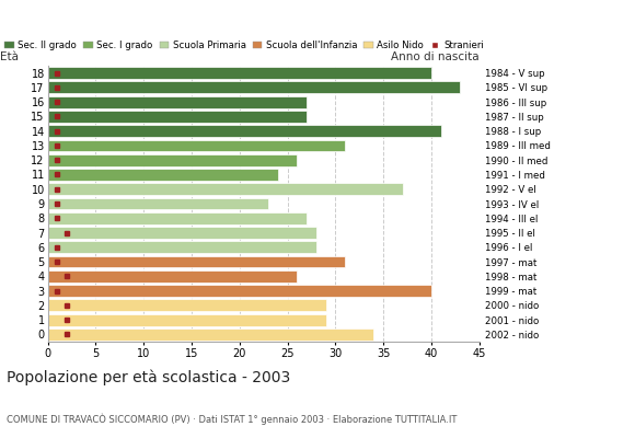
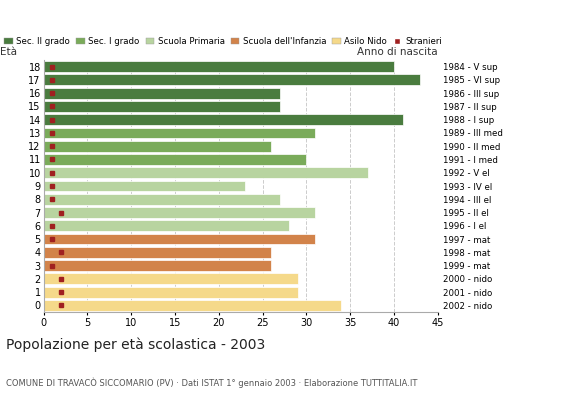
11: 24 -> 30
7: 28 -> 31
3: 40 -> 26
